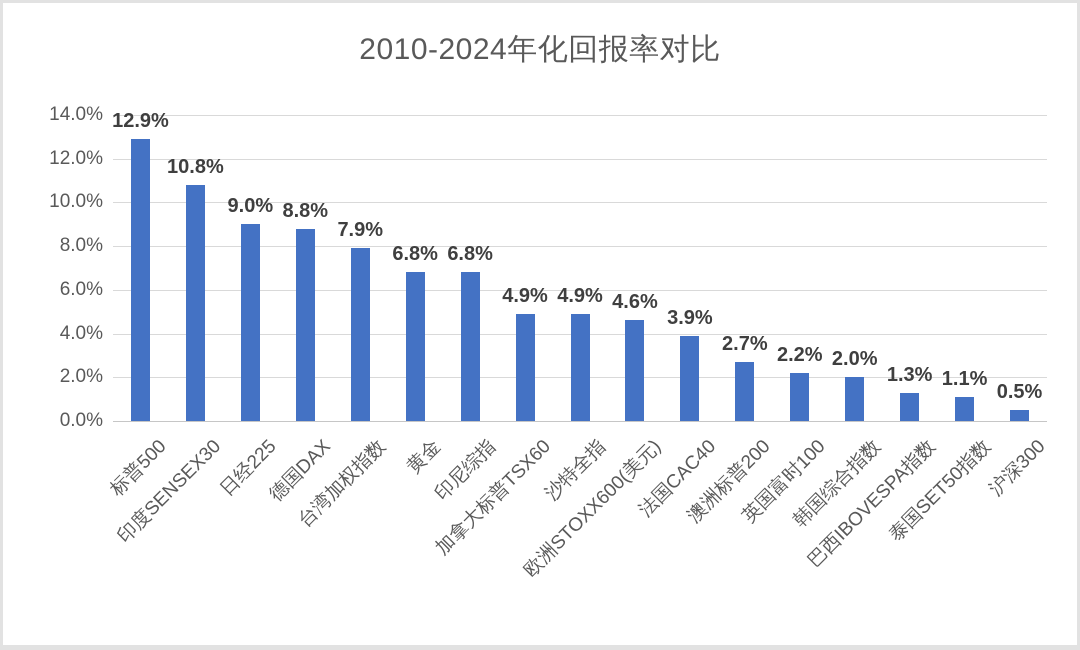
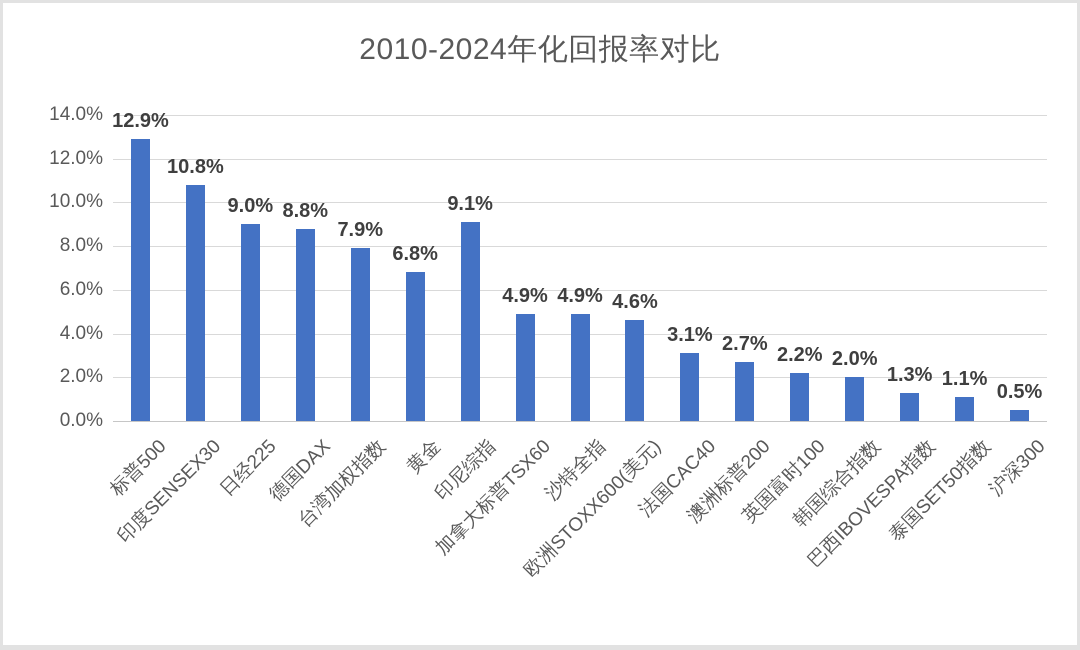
印尼综指: 6.8% -> 9.1%
法国CAC40: 3.9% -> 3.1%
